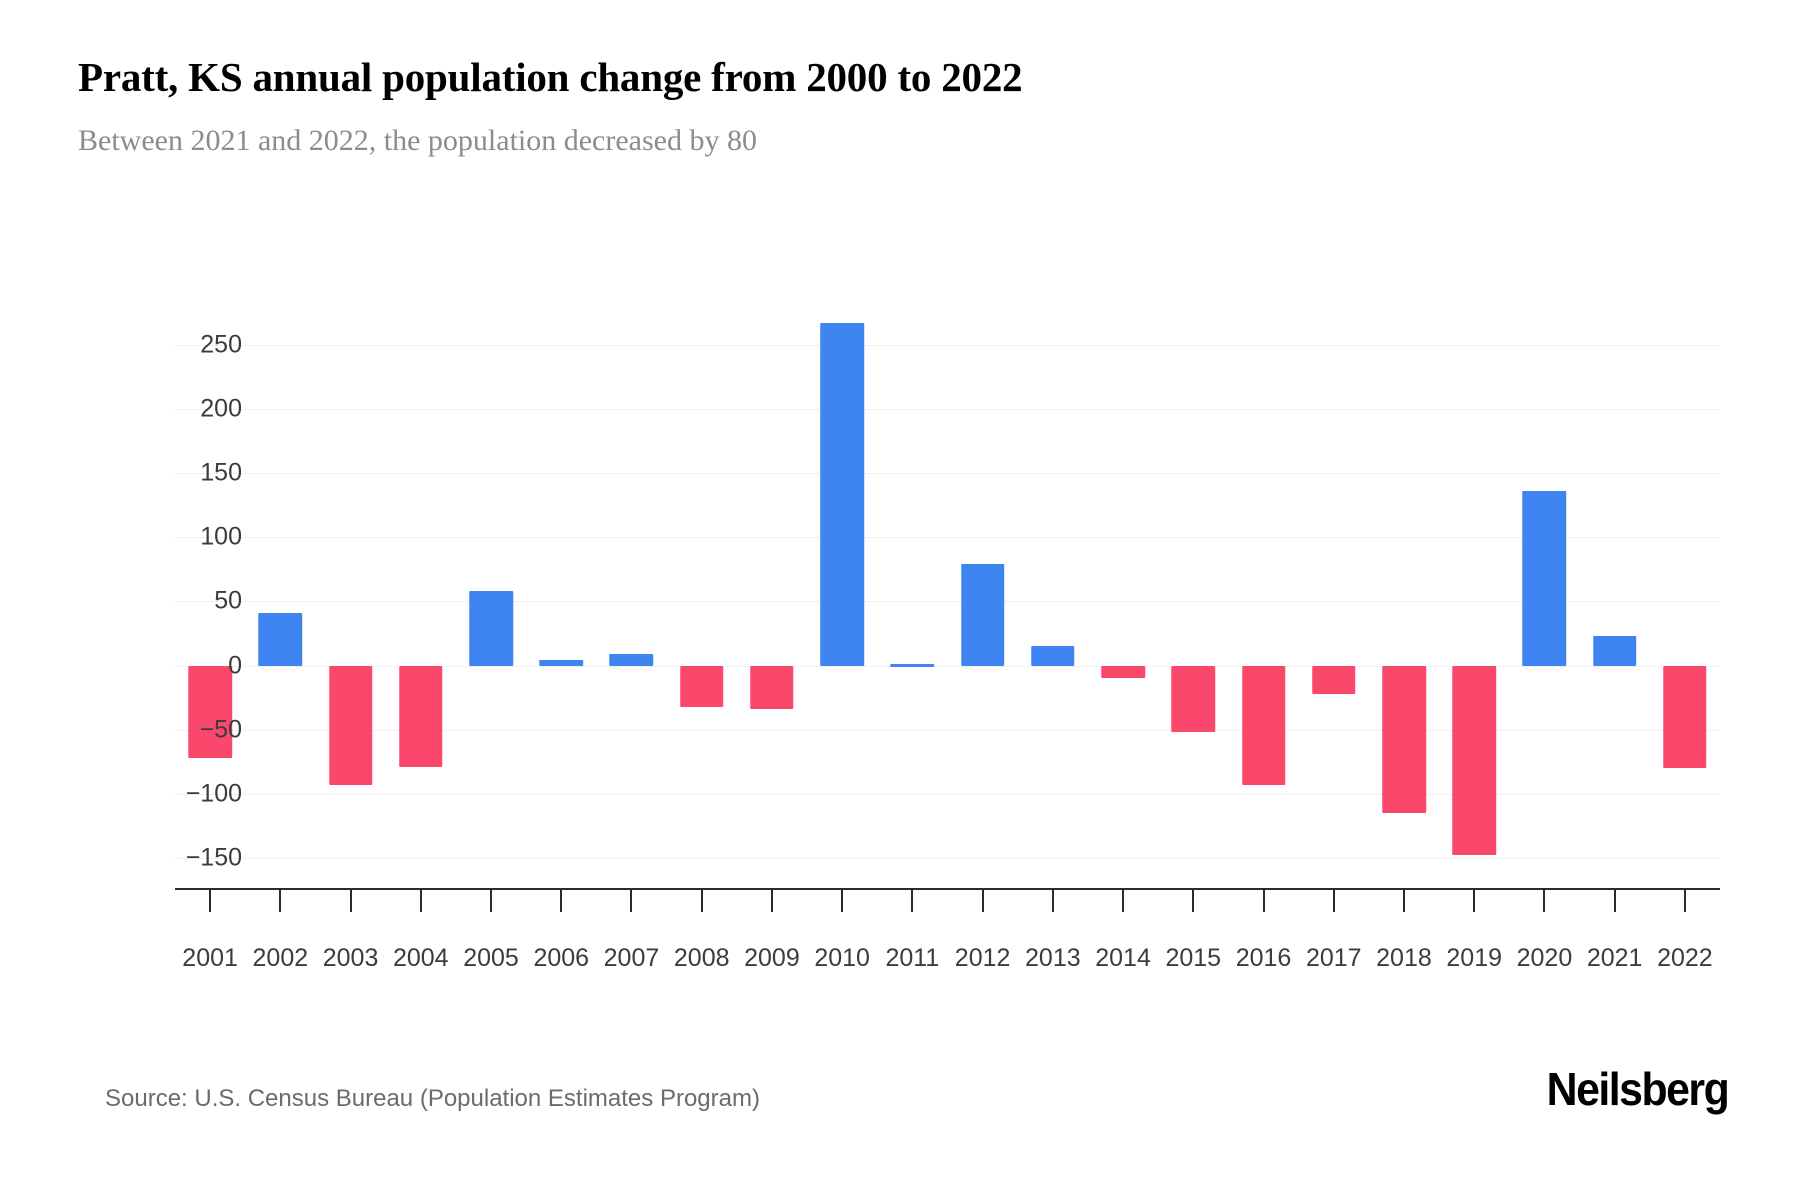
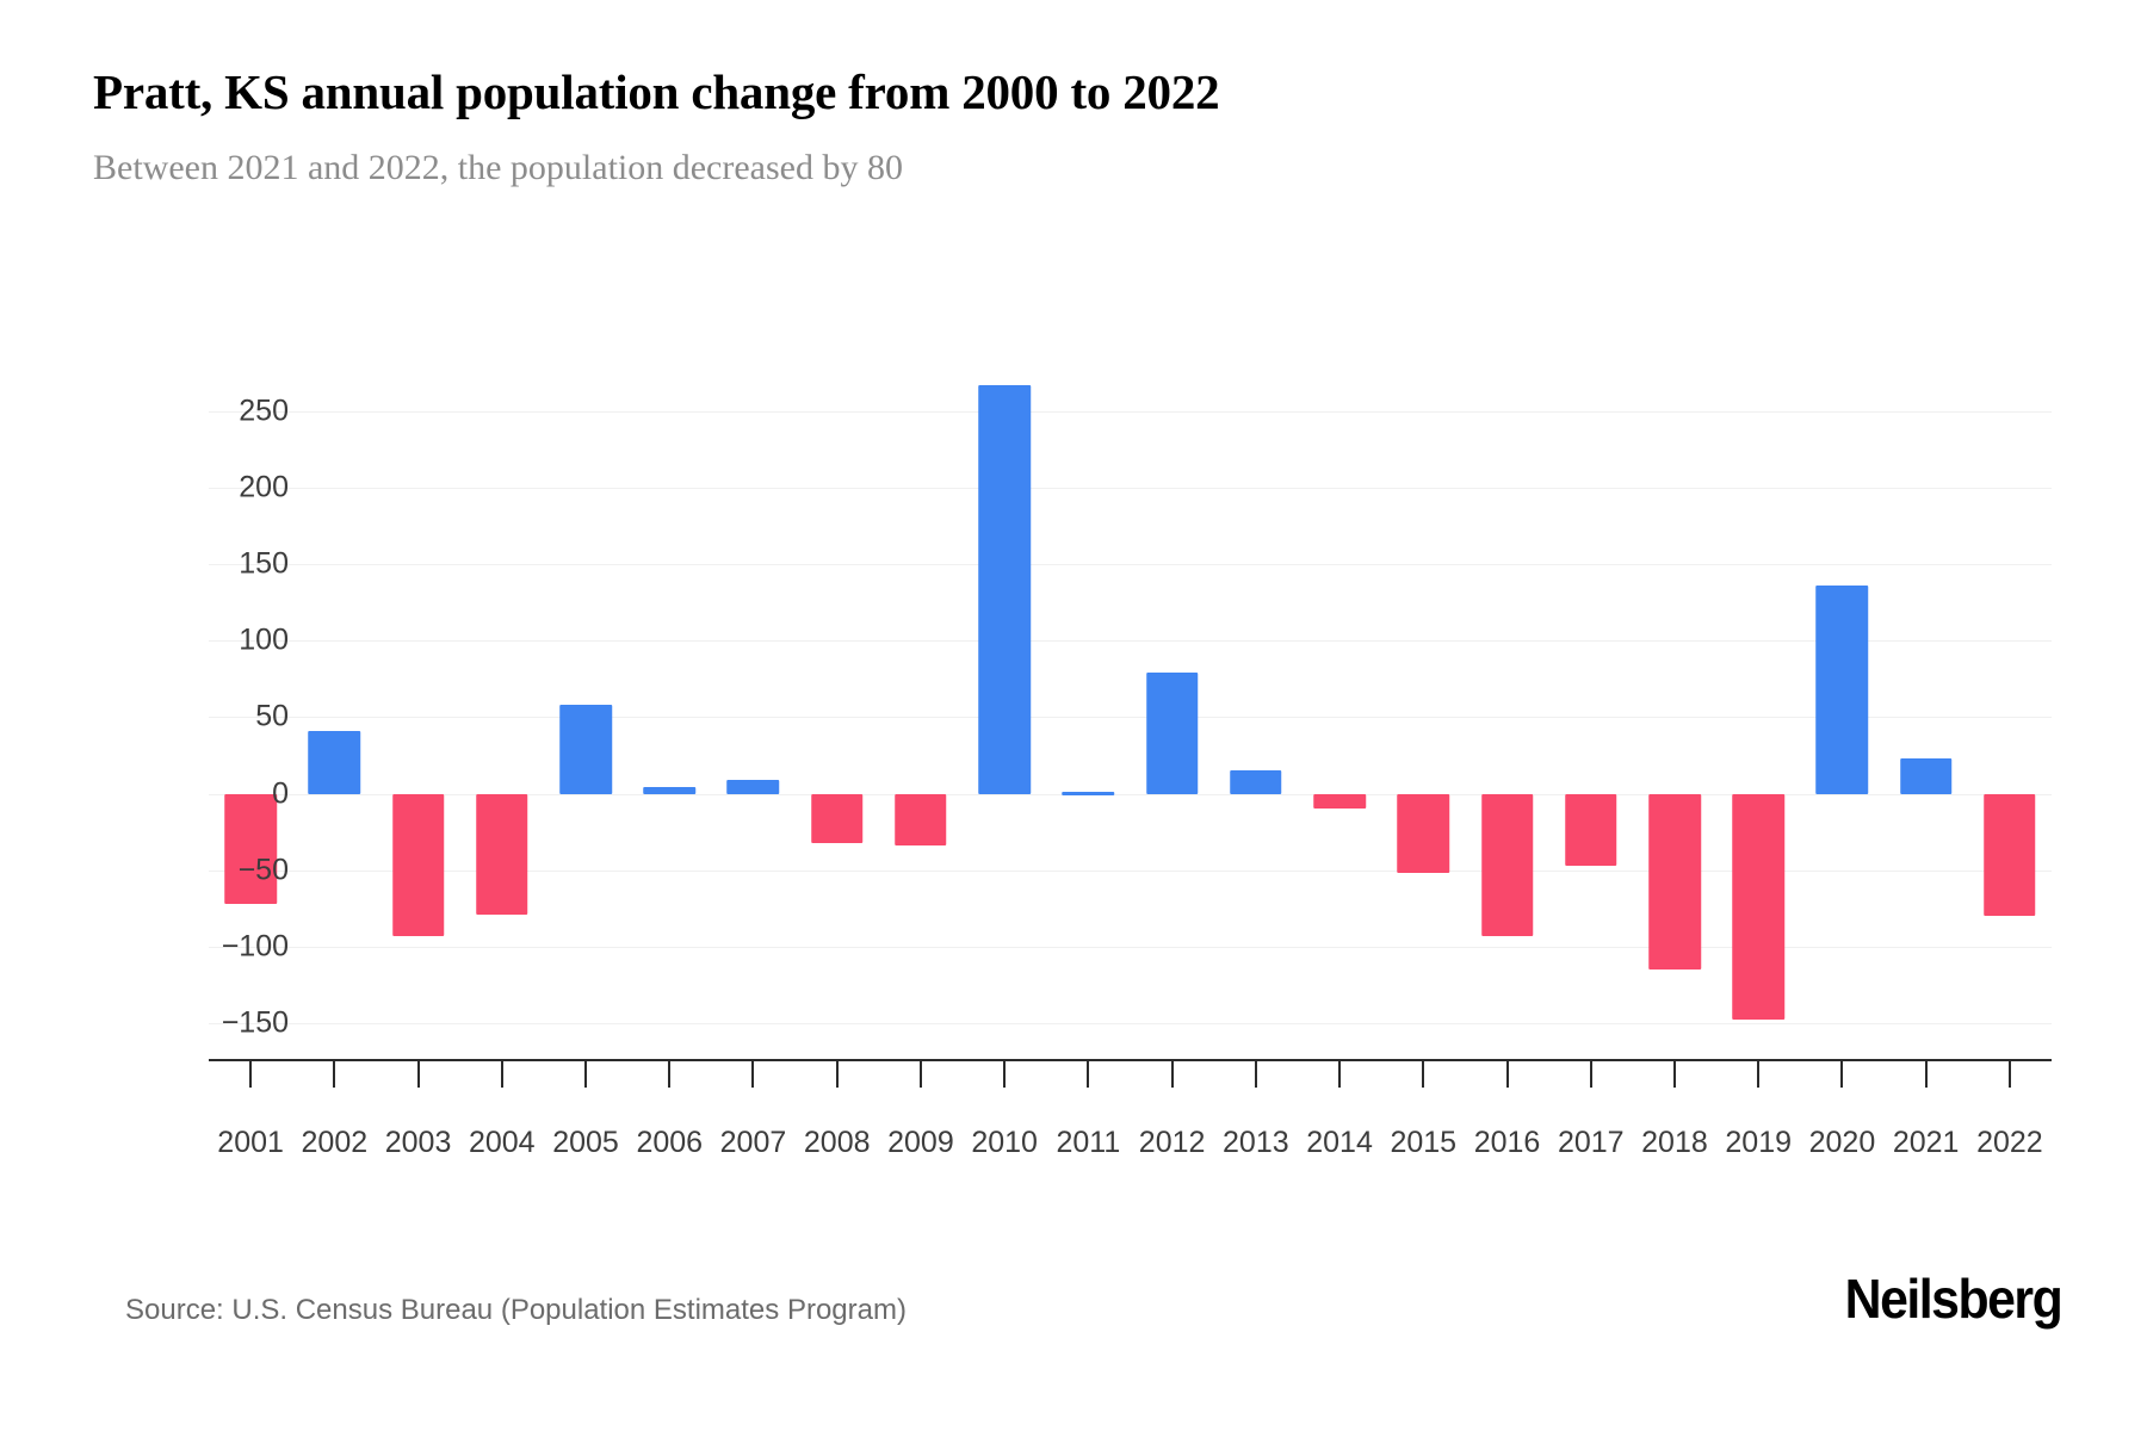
2017: -22 -> -47
